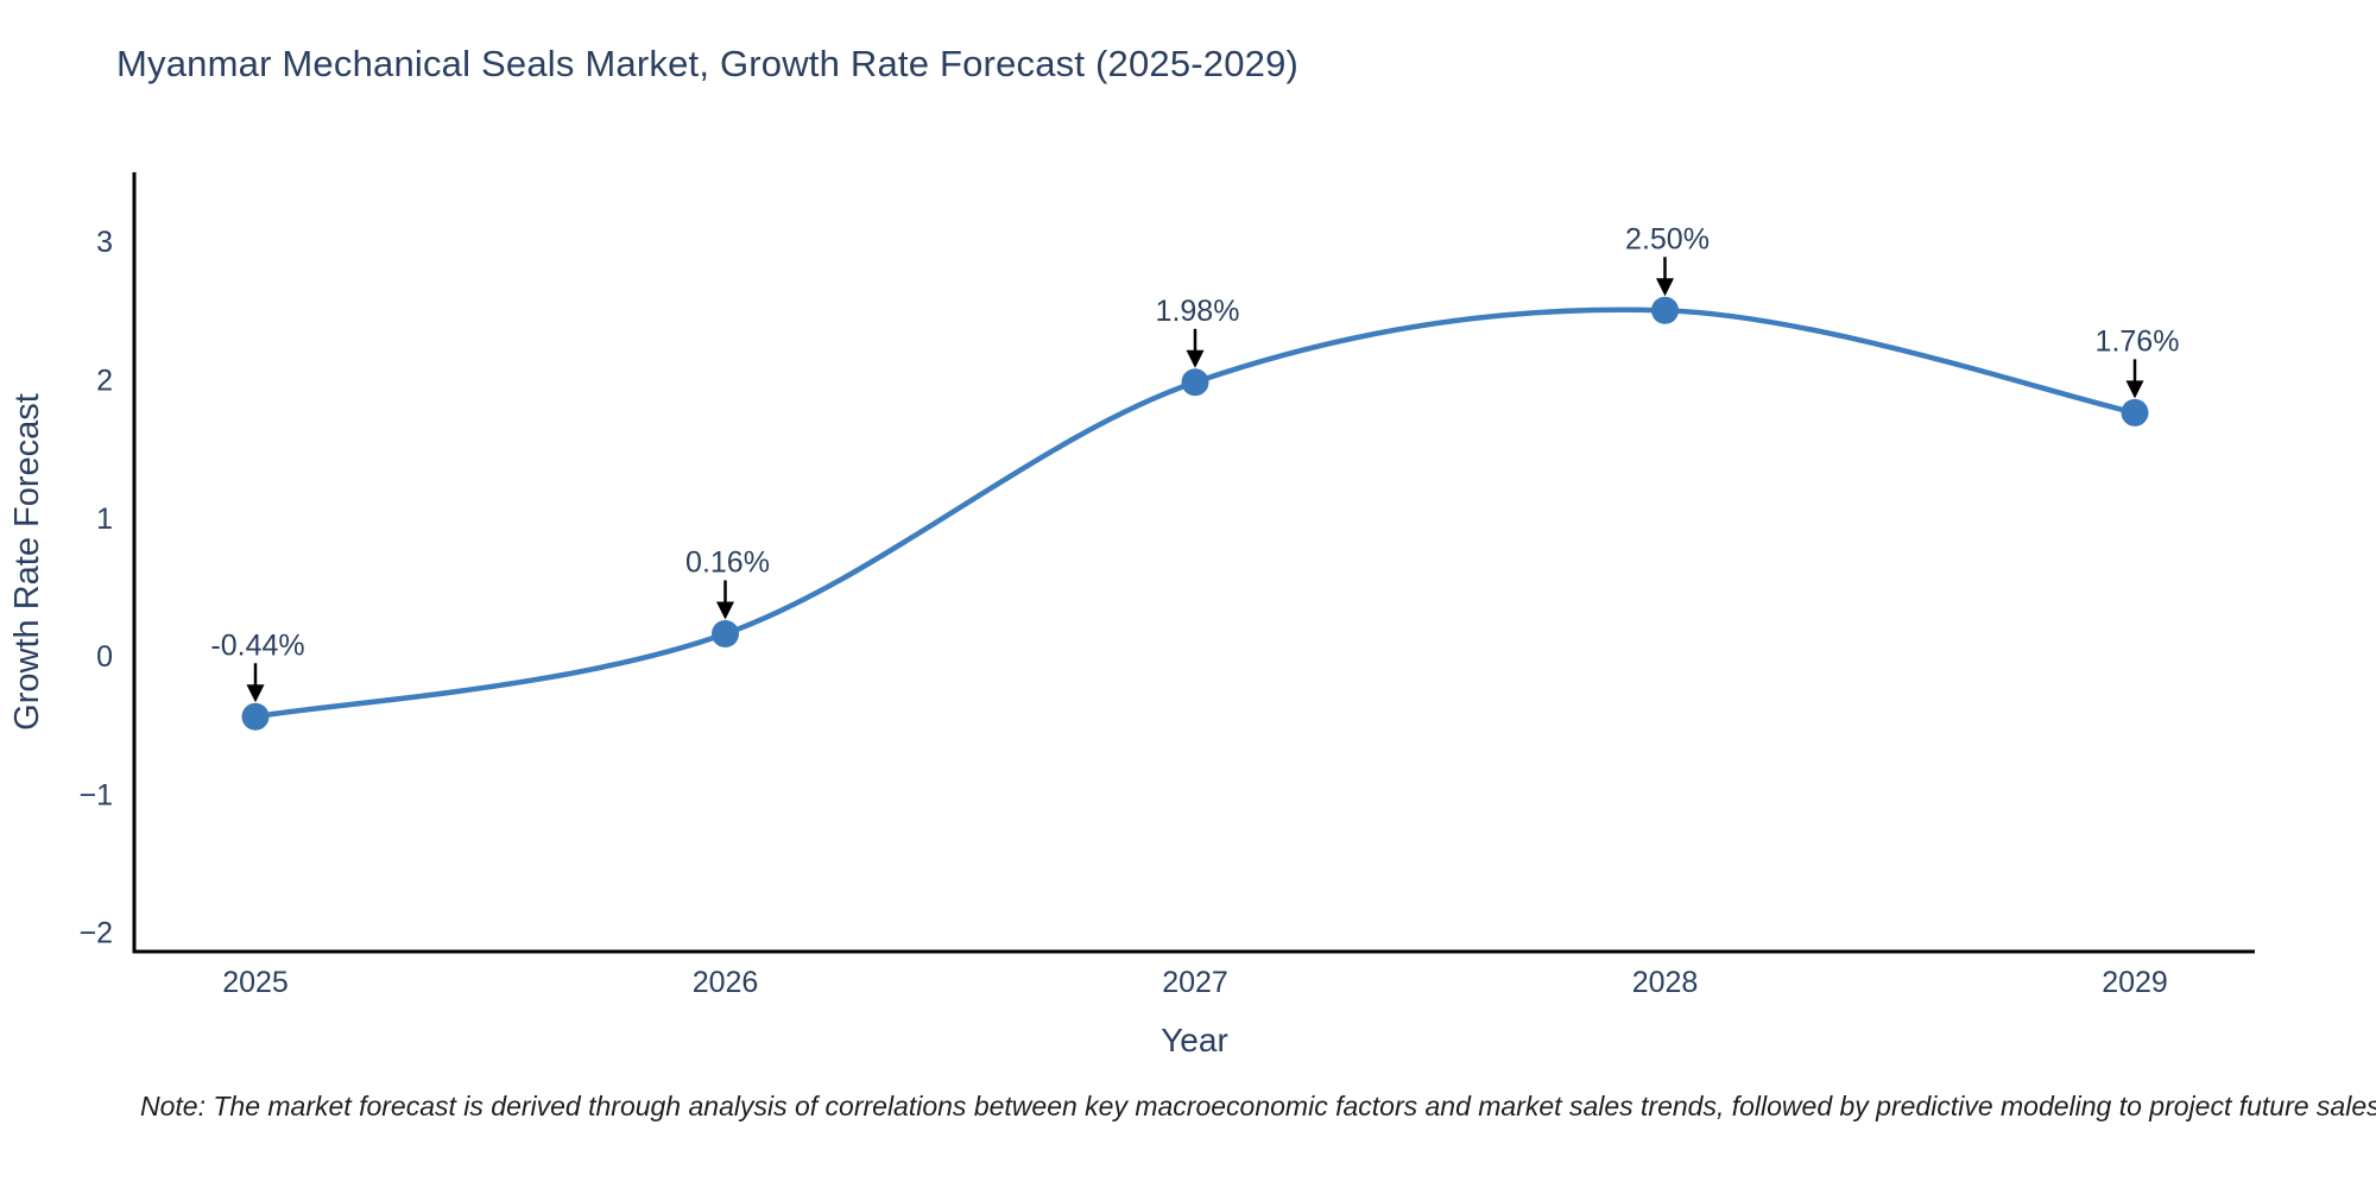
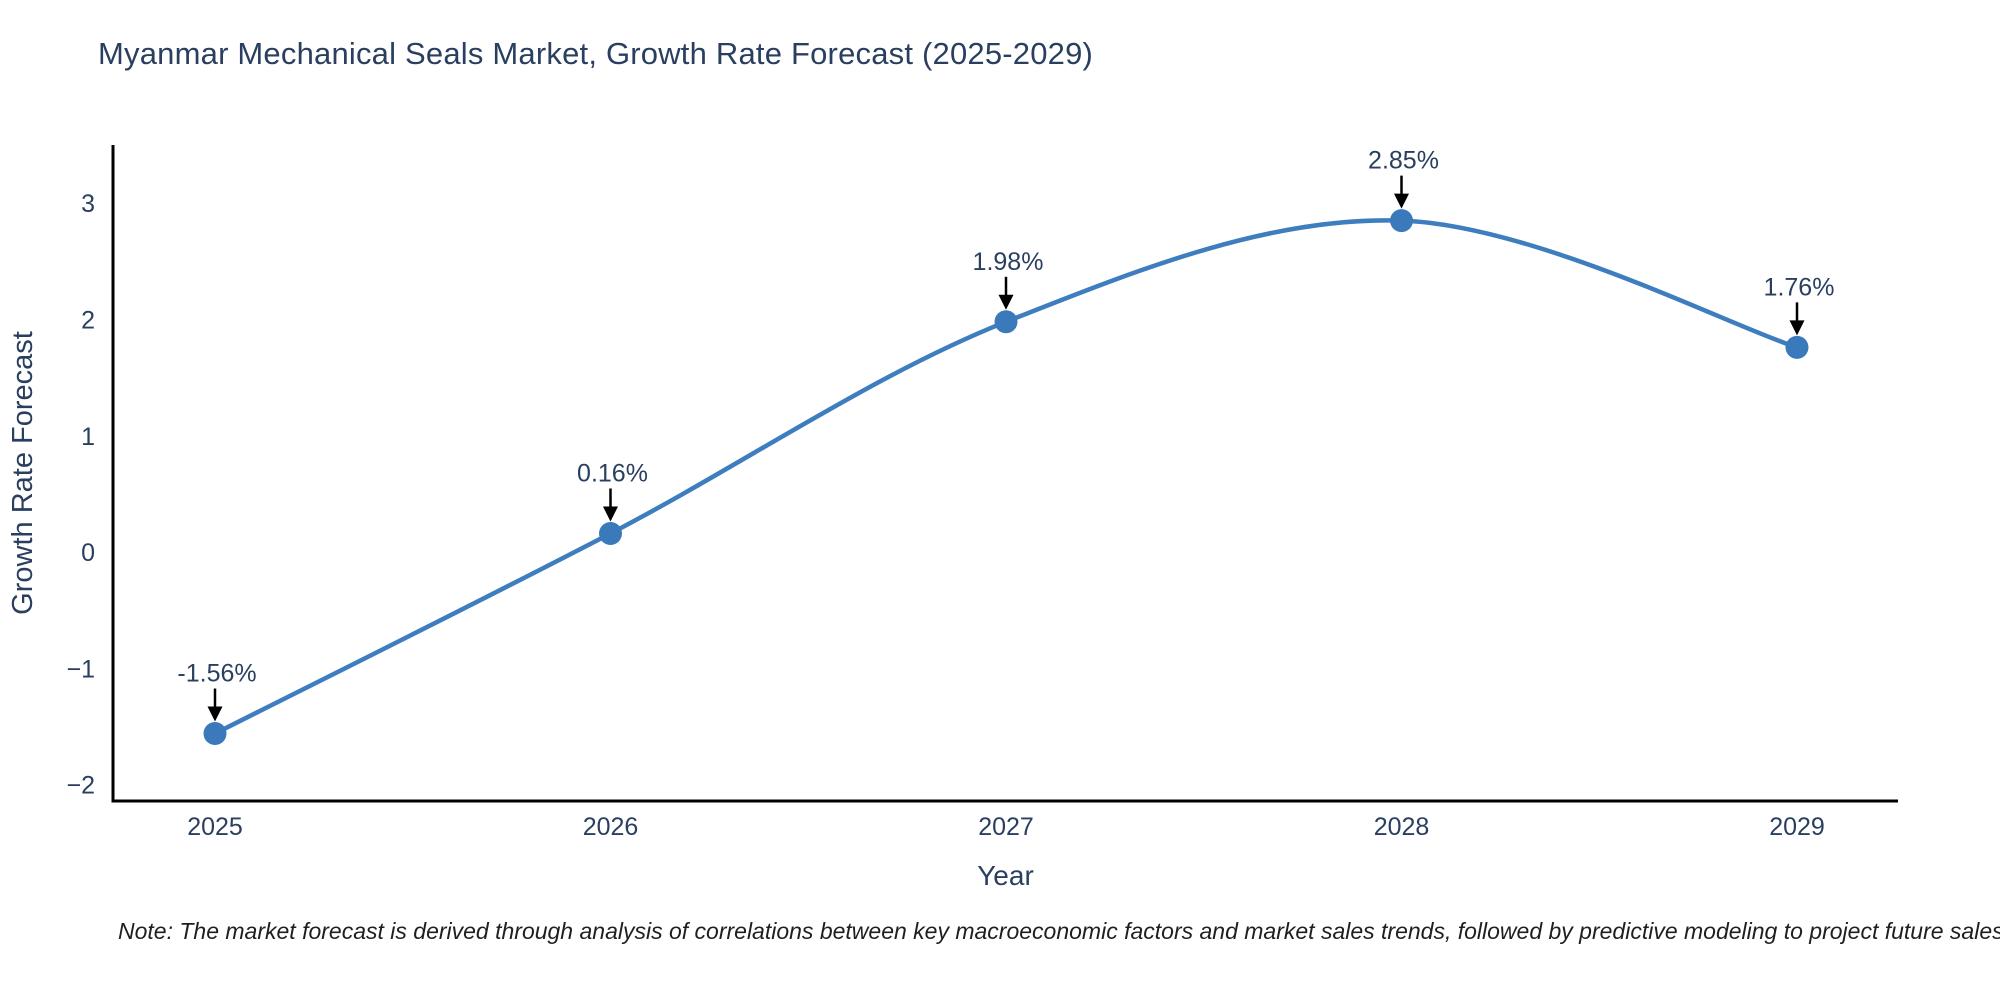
2025: -0.44% -> -1.56%
2028: 2.50% -> 2.85%
